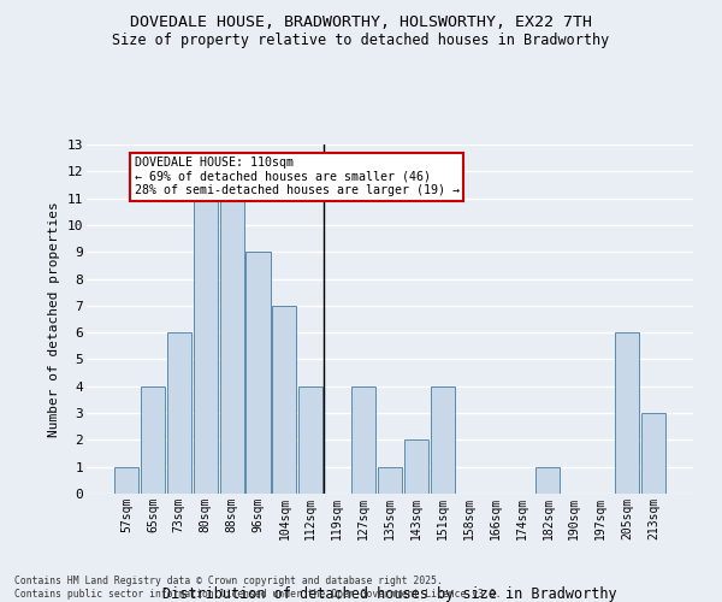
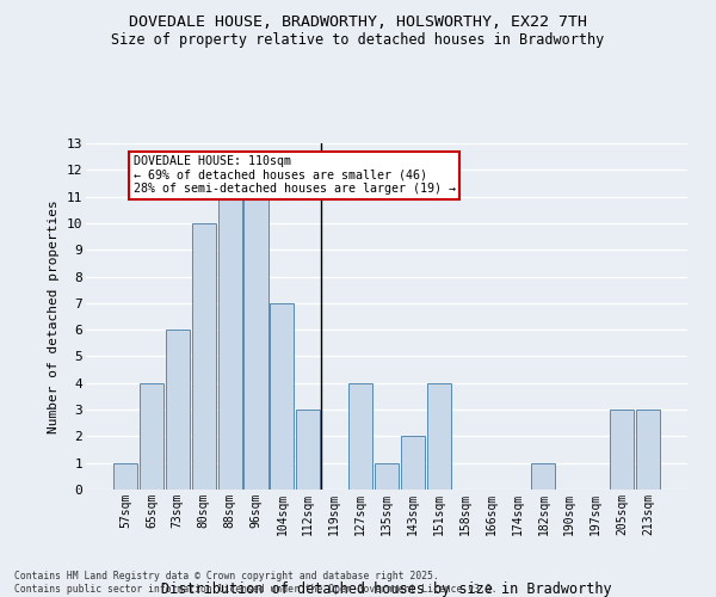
80sqm: 11 -> 10
96sqm: 9 -> 11
112sqm: 4 -> 3
205sqm: 6 -> 3
